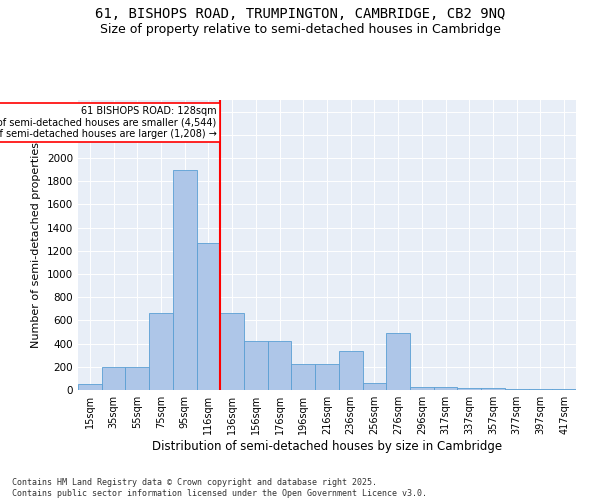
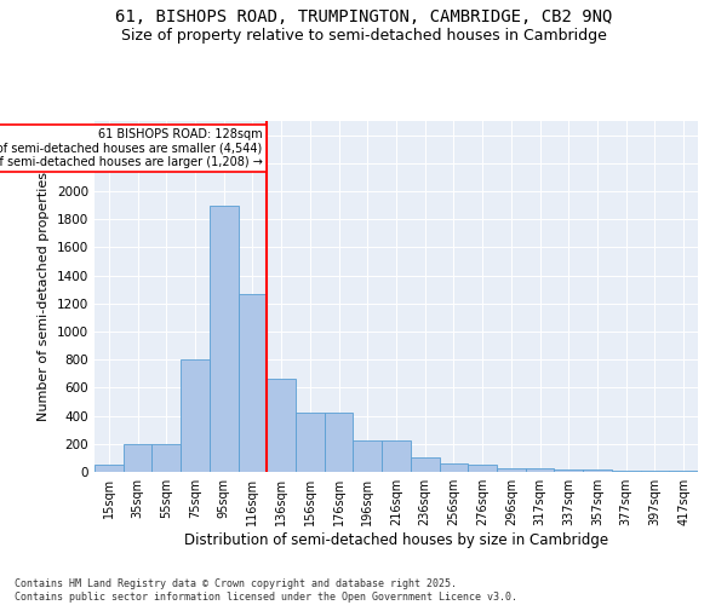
75sqm: 660 -> 800
236sqm: 340 -> 100
276sqm: 490 -> 50
